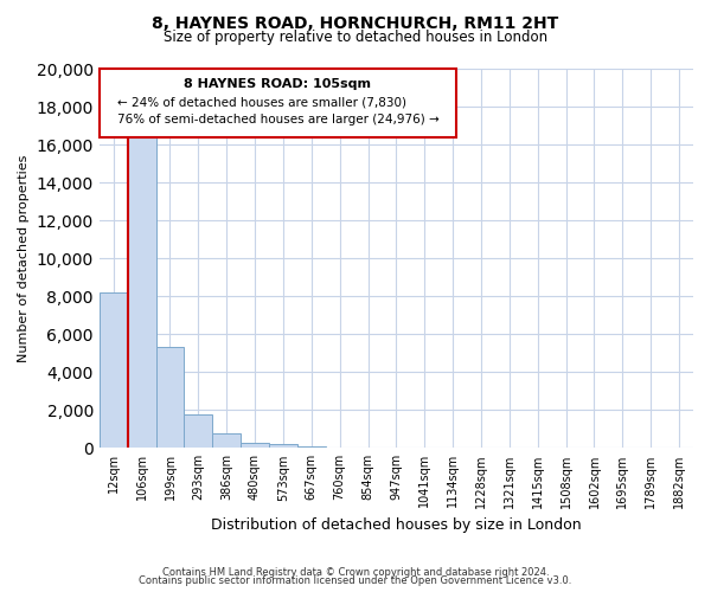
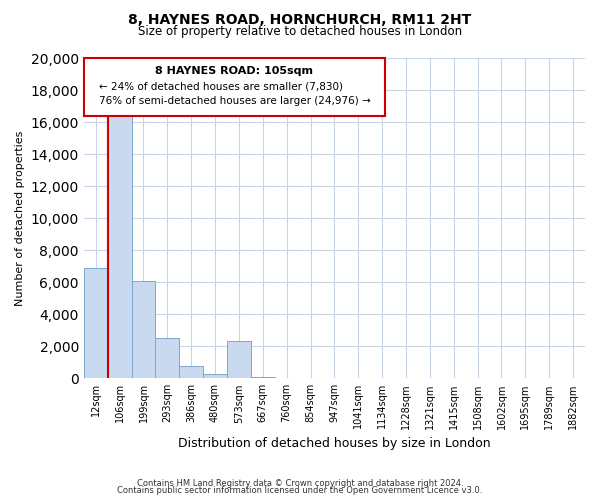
12sqm: 8,200 -> 6,900
199sqm: 5,300 -> 6,100
293sqm: 1,800 -> 2,500
573sqm: 200 -> 2,300
